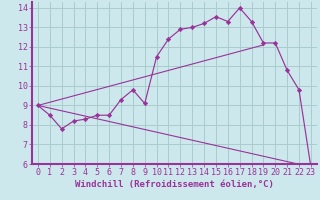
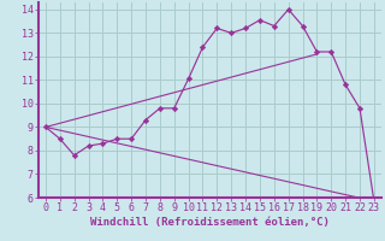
9: 9.1 -> 9.8
10: 11.5 -> 11.1
12: 12.9 -> 13.2
